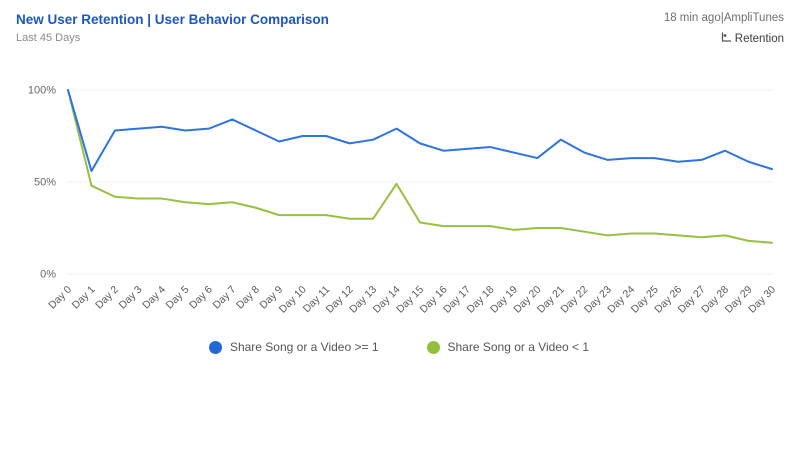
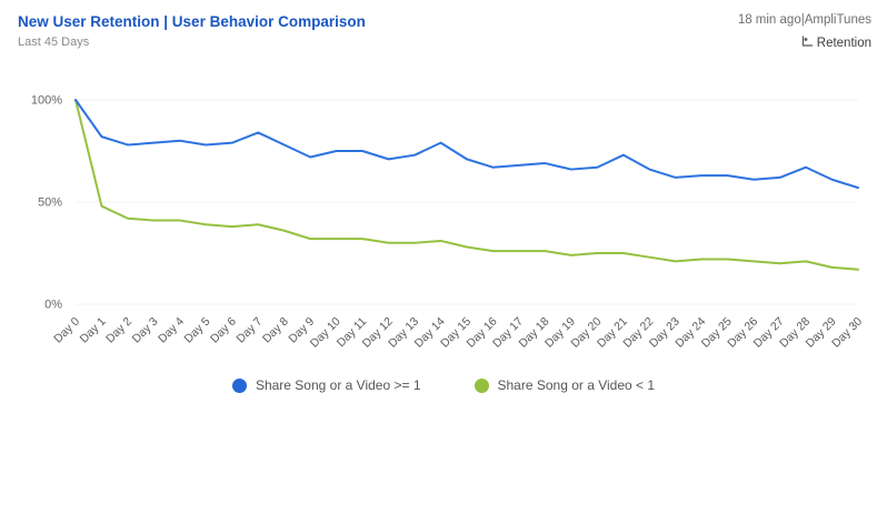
Share Song or a Video >= 1/Day 1: 56% -> 82%
Share Song or a Video < 1/Day 14: 49% -> 31%
Share Song or a Video >= 1/Day 20: 63% -> 67%
